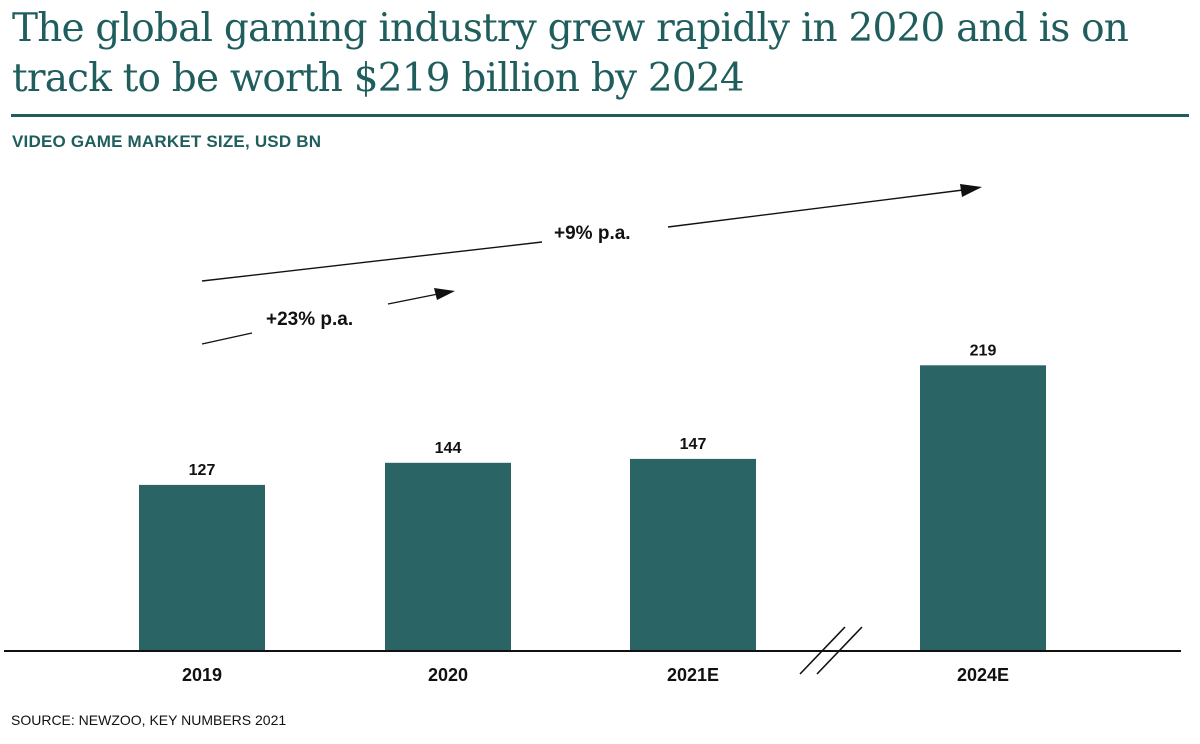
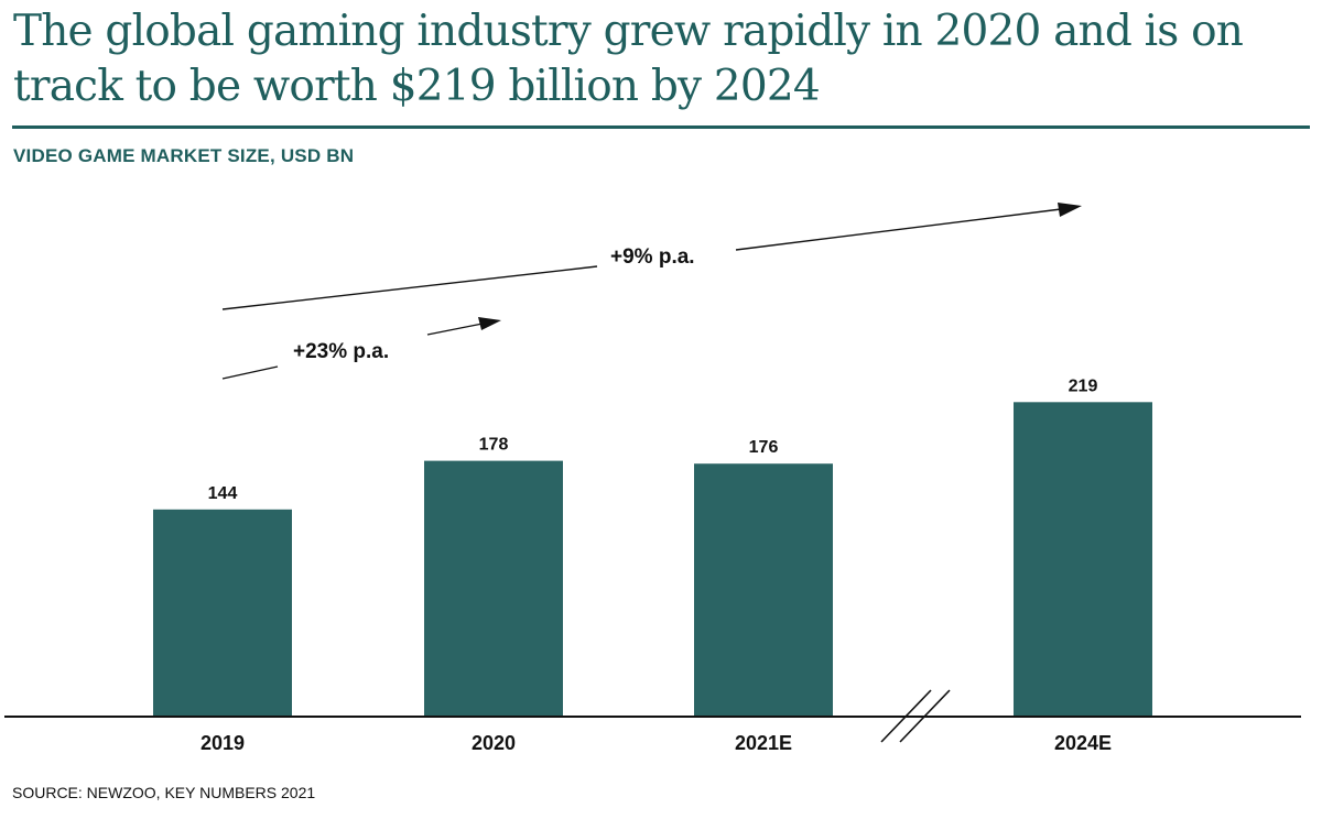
2019: 127 -> 144
2020: 144 -> 178
2021E: 147 -> 176
